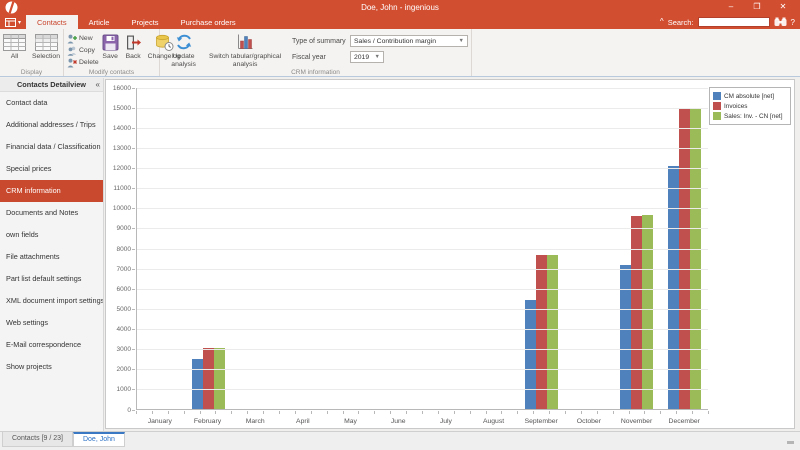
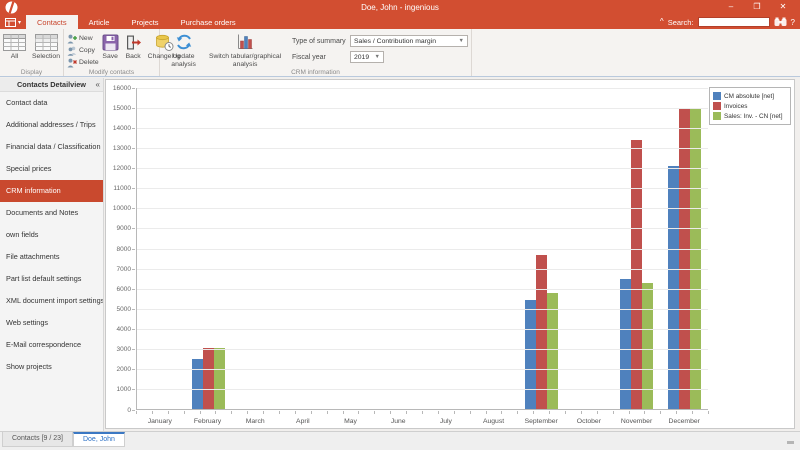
Sales: Inv. - CN [net]/September: 7700 -> 5800
CM absolute [net]/November: 7200 -> 6500
Invoices/November: 9600 -> 13400
Sales: Inv. - CN [net]/November: 9600 -> 6300
